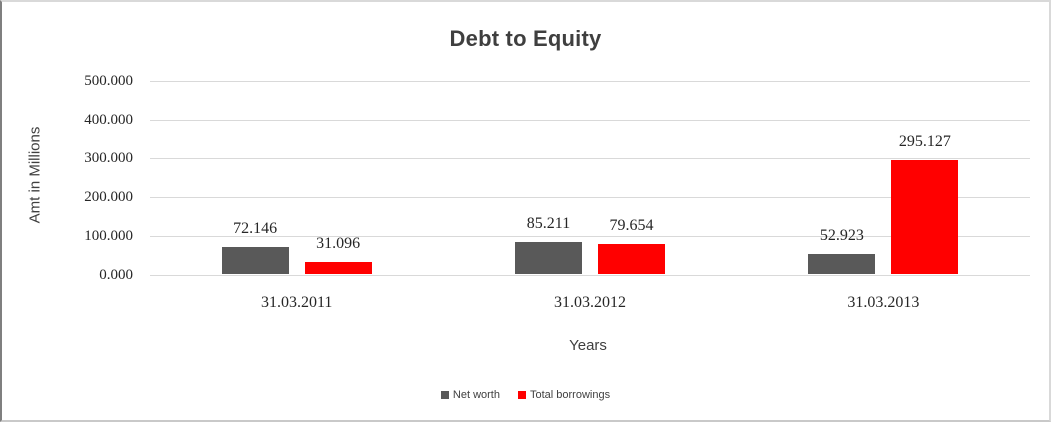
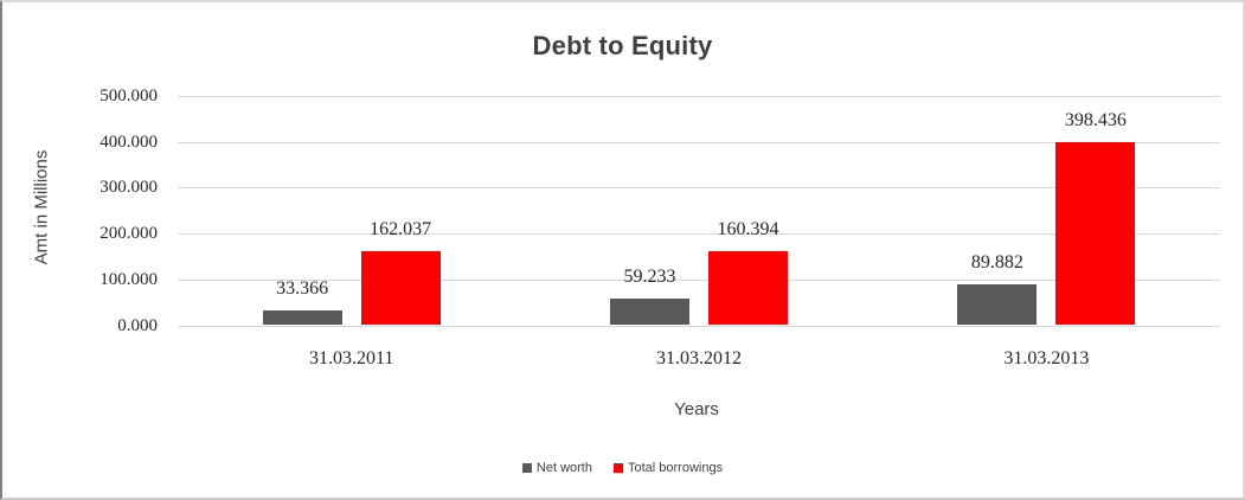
Net worth/31.03.2011: 72.146 -> 33.366
Total borrowings/31.03.2011: 31.096 -> 162.037
Net worth/31.03.2012: 85.211 -> 59.233
Total borrowings/31.03.2012: 79.654 -> 160.394
Net worth/31.03.2013: 52.923 -> 89.882
Total borrowings/31.03.2013: 295.127 -> 398.436
